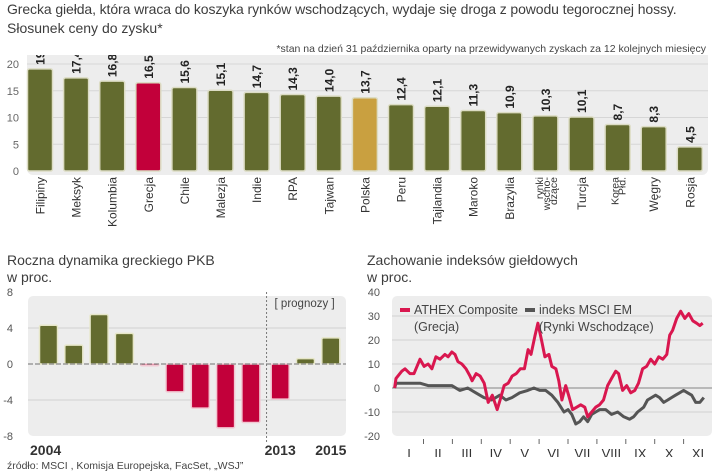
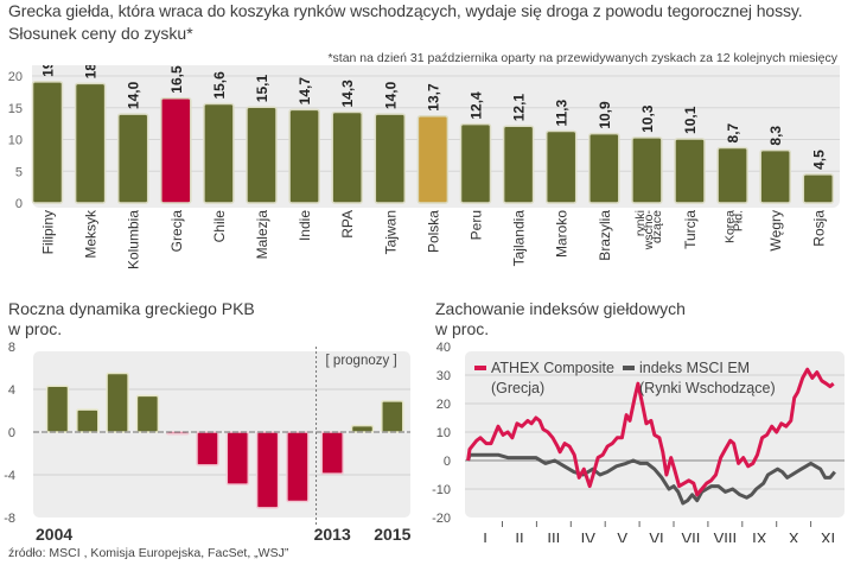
Słosunek ceny do zysku*/Meksyk: 17,4 -> 18,8
Słosunek ceny do zysku*/Kolumbia: 16,8 -> 14,0
